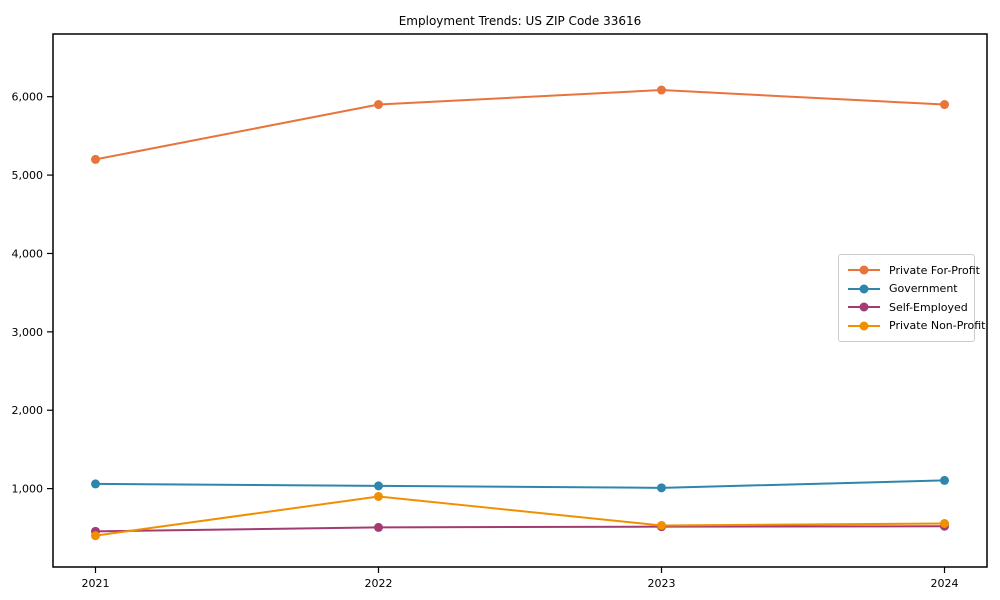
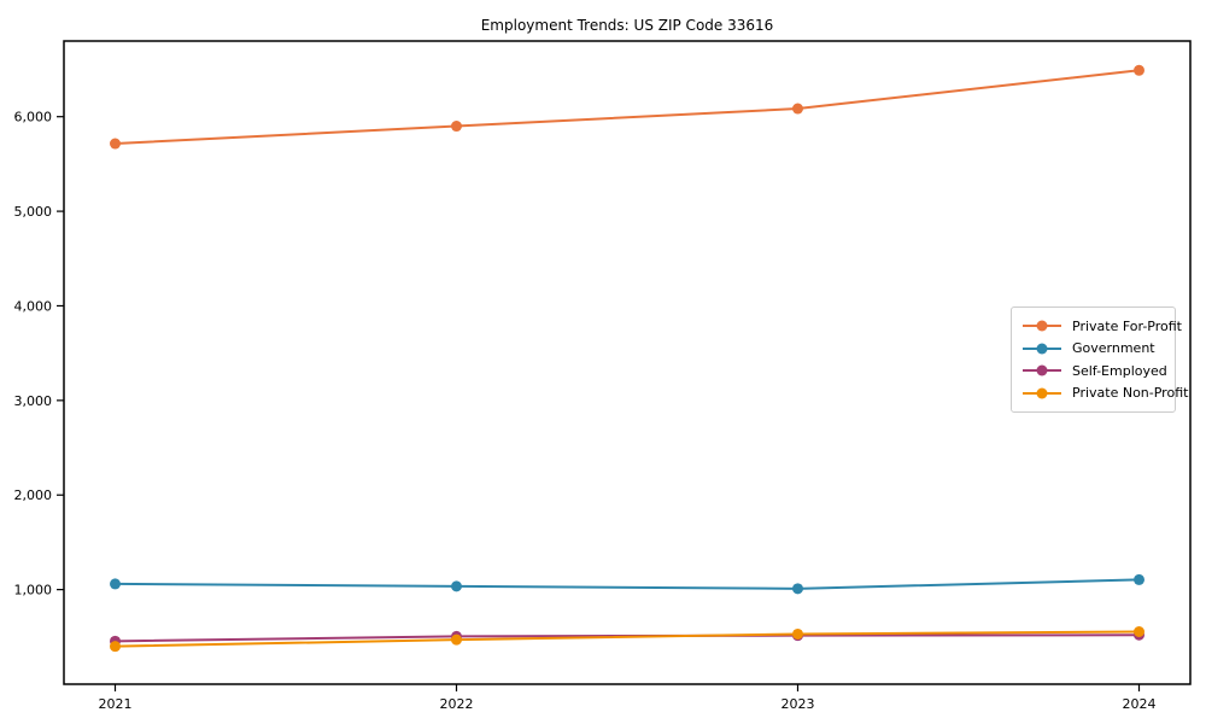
Private For-Profit/2021: 5200 -> 5700
Private Non-Profit/2022: 900 -> 500
Private For-Profit/2024: 5900 -> 6500
